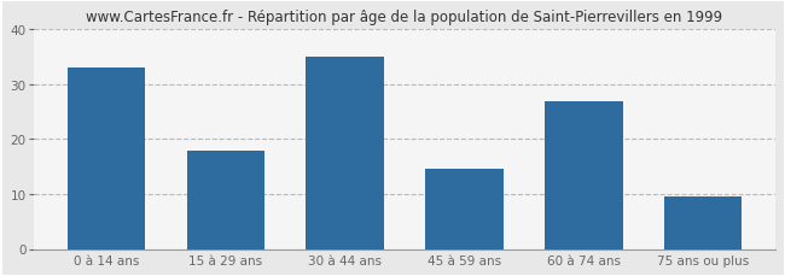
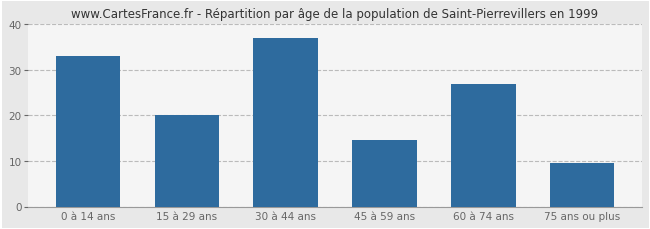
15 à 29 ans: 18.0 -> 20.0
30 à 44 ans: 35.0 -> 37.0
